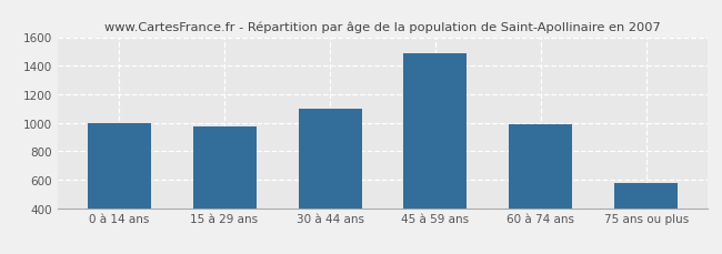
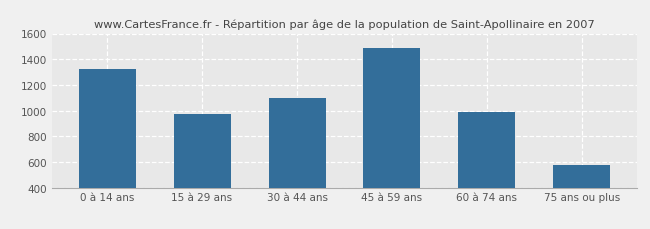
0 à 14 ans: 1000 -> 1320
